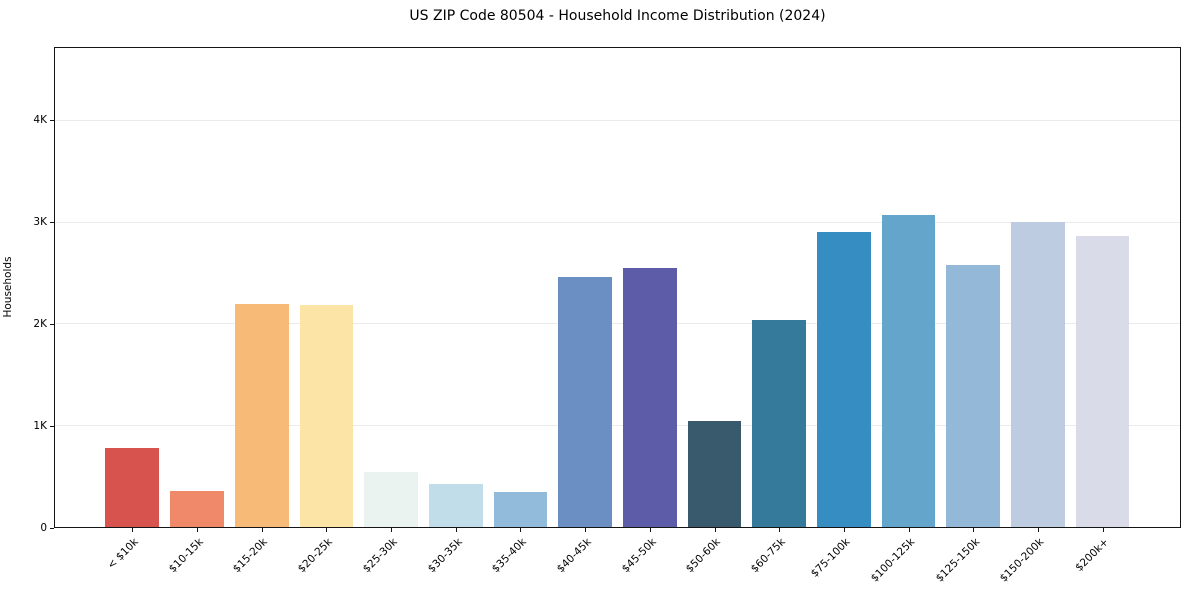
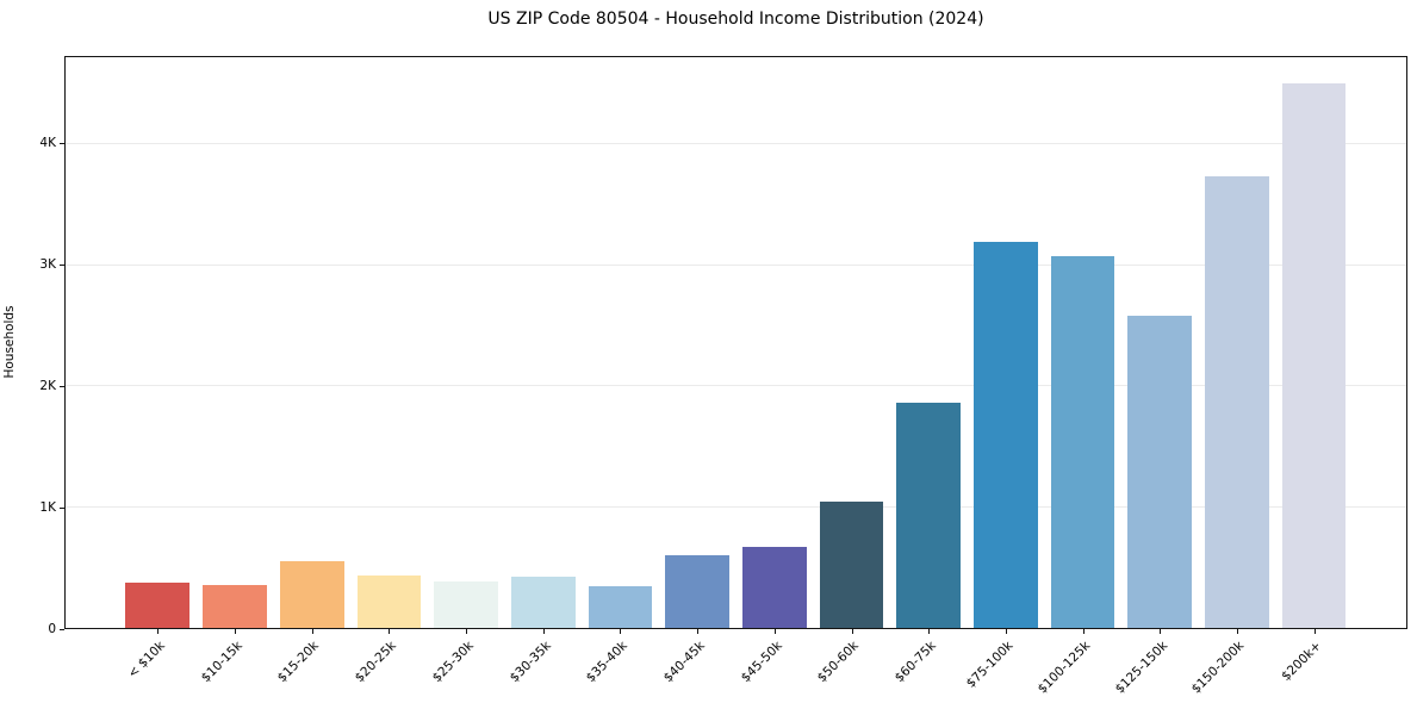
< $10k: 0.78K -> 0.38K
$15-20k: 2.20K -> 0.56K
$20-25k: 2.19K -> 0.44K
$25-30k: 0.54K -> 0.38K
$40-45k: 2.46K -> 0.60K
$45-50k: 2.55K -> 0.67K
$60-75k: 2.04K -> 1.86K
$75-100k: 2.91K -> 3.20K
$150-200k: 3.01K -> 3.74K
$200k+: 2.87K -> 4.50K
